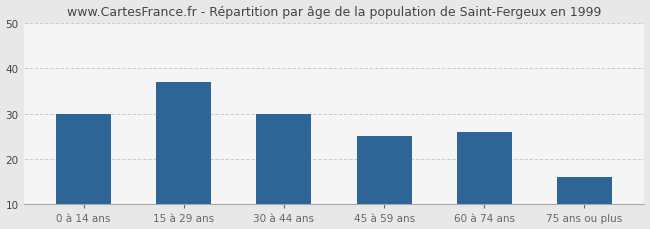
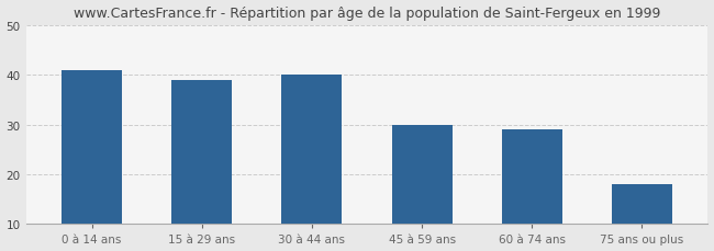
0 à 14 ans: 30 -> 41
15 à 29 ans: 37 -> 39
30 à 44 ans: 30 -> 40
45 à 59 ans: 25 -> 30
60 à 74 ans: 26 -> 29
75 ans ou plus: 16 -> 18
